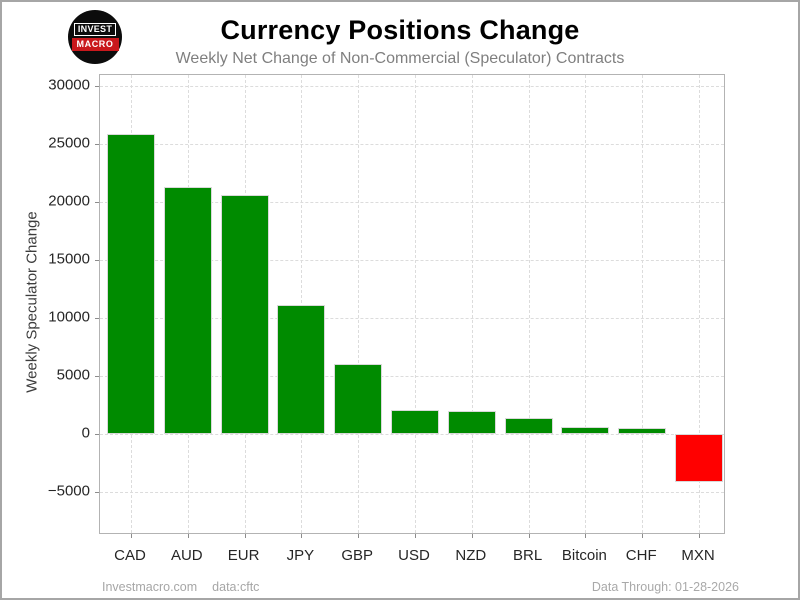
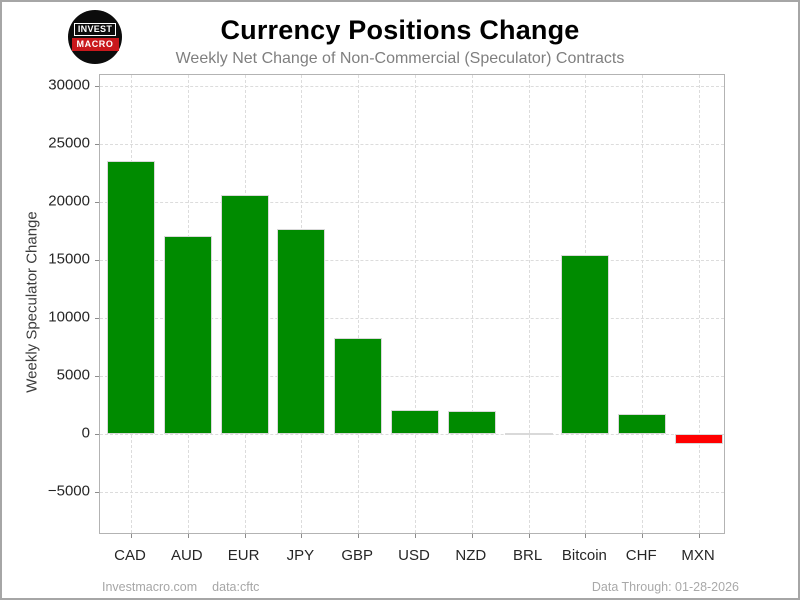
CAD: 25900 -> 23500
AUD: 21300 -> 17100
JPY: 11100 -> 17700
GBP: 6000 -> 8300
BRL: 1400 -> 100
Bitcoin: 600 -> 15400
CHF: 500 -> 1700
MXN: -4100 -> -900
